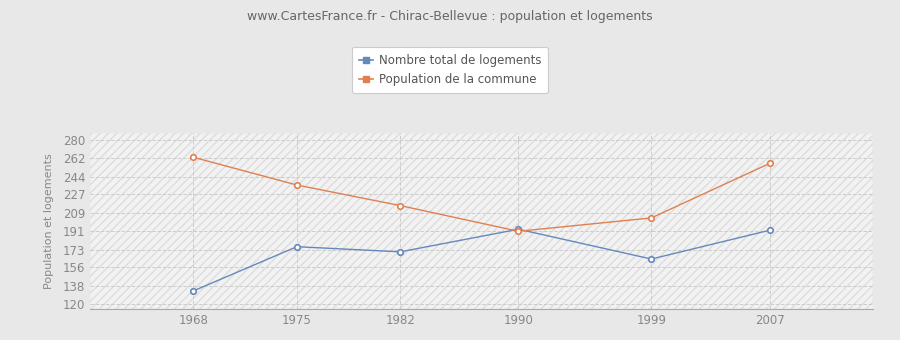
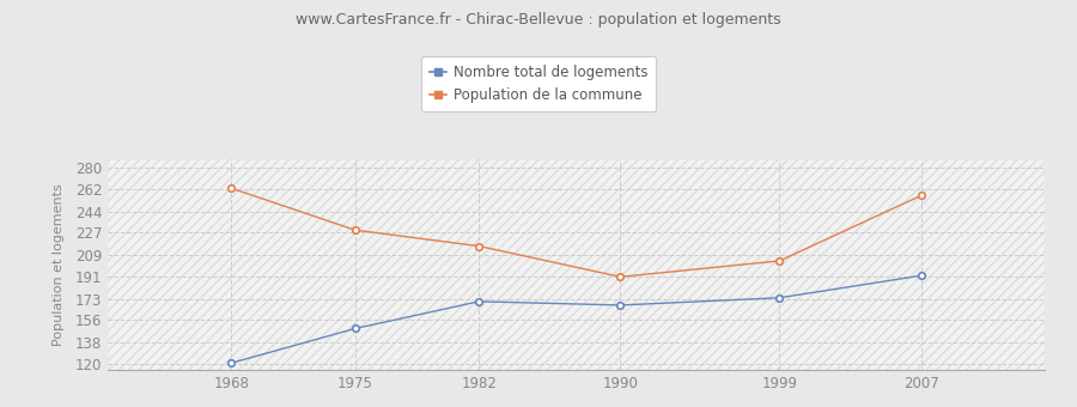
Nombre total de logements/1968: 133 -> 121
Nombre total de logements/1975: 176 -> 149
Population de la commune/1975: 236 -> 229
Nombre total de logements/1990: 193 -> 168
Nombre total de logements/1999: 164 -> 174
